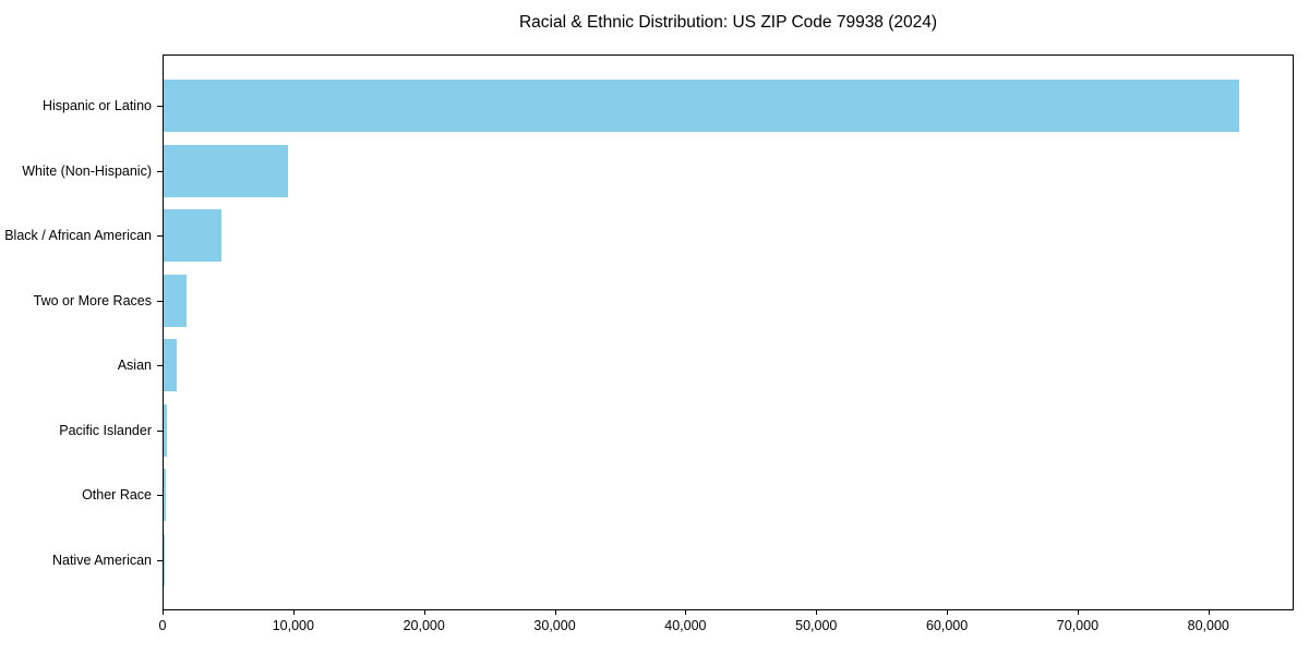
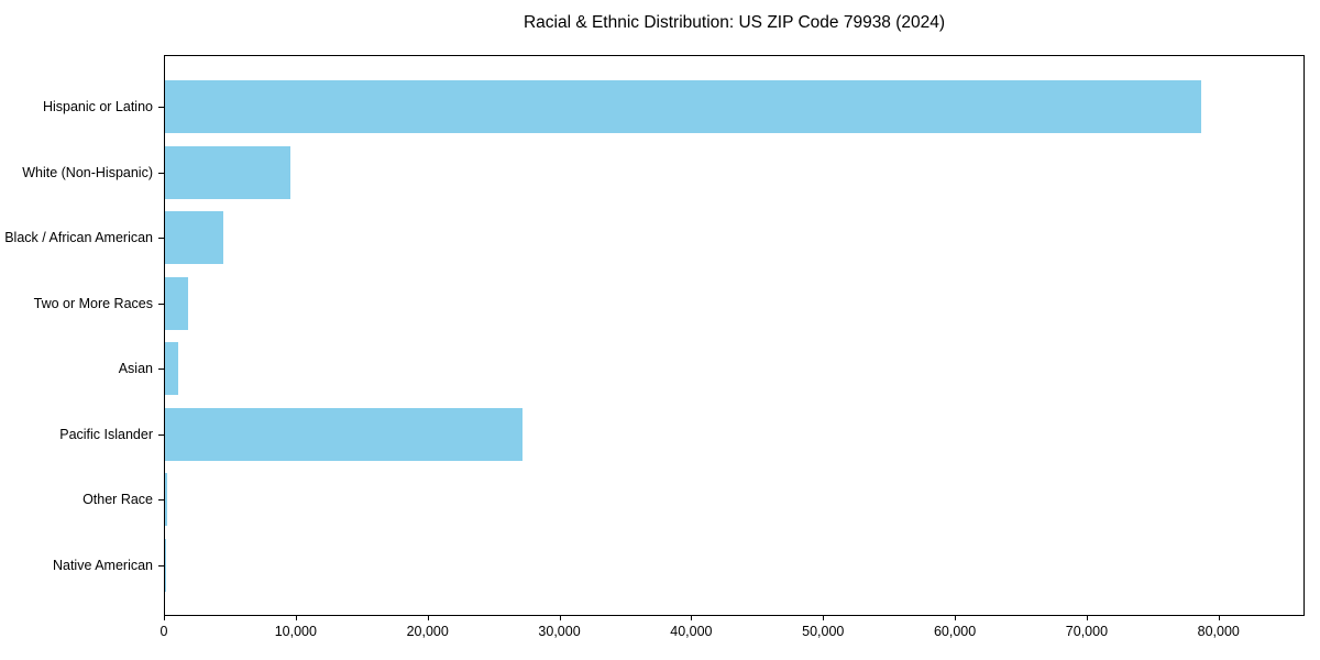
Hispanic or Latino: 82200 -> 78600
Pacific Islander: 300 -> 27100
